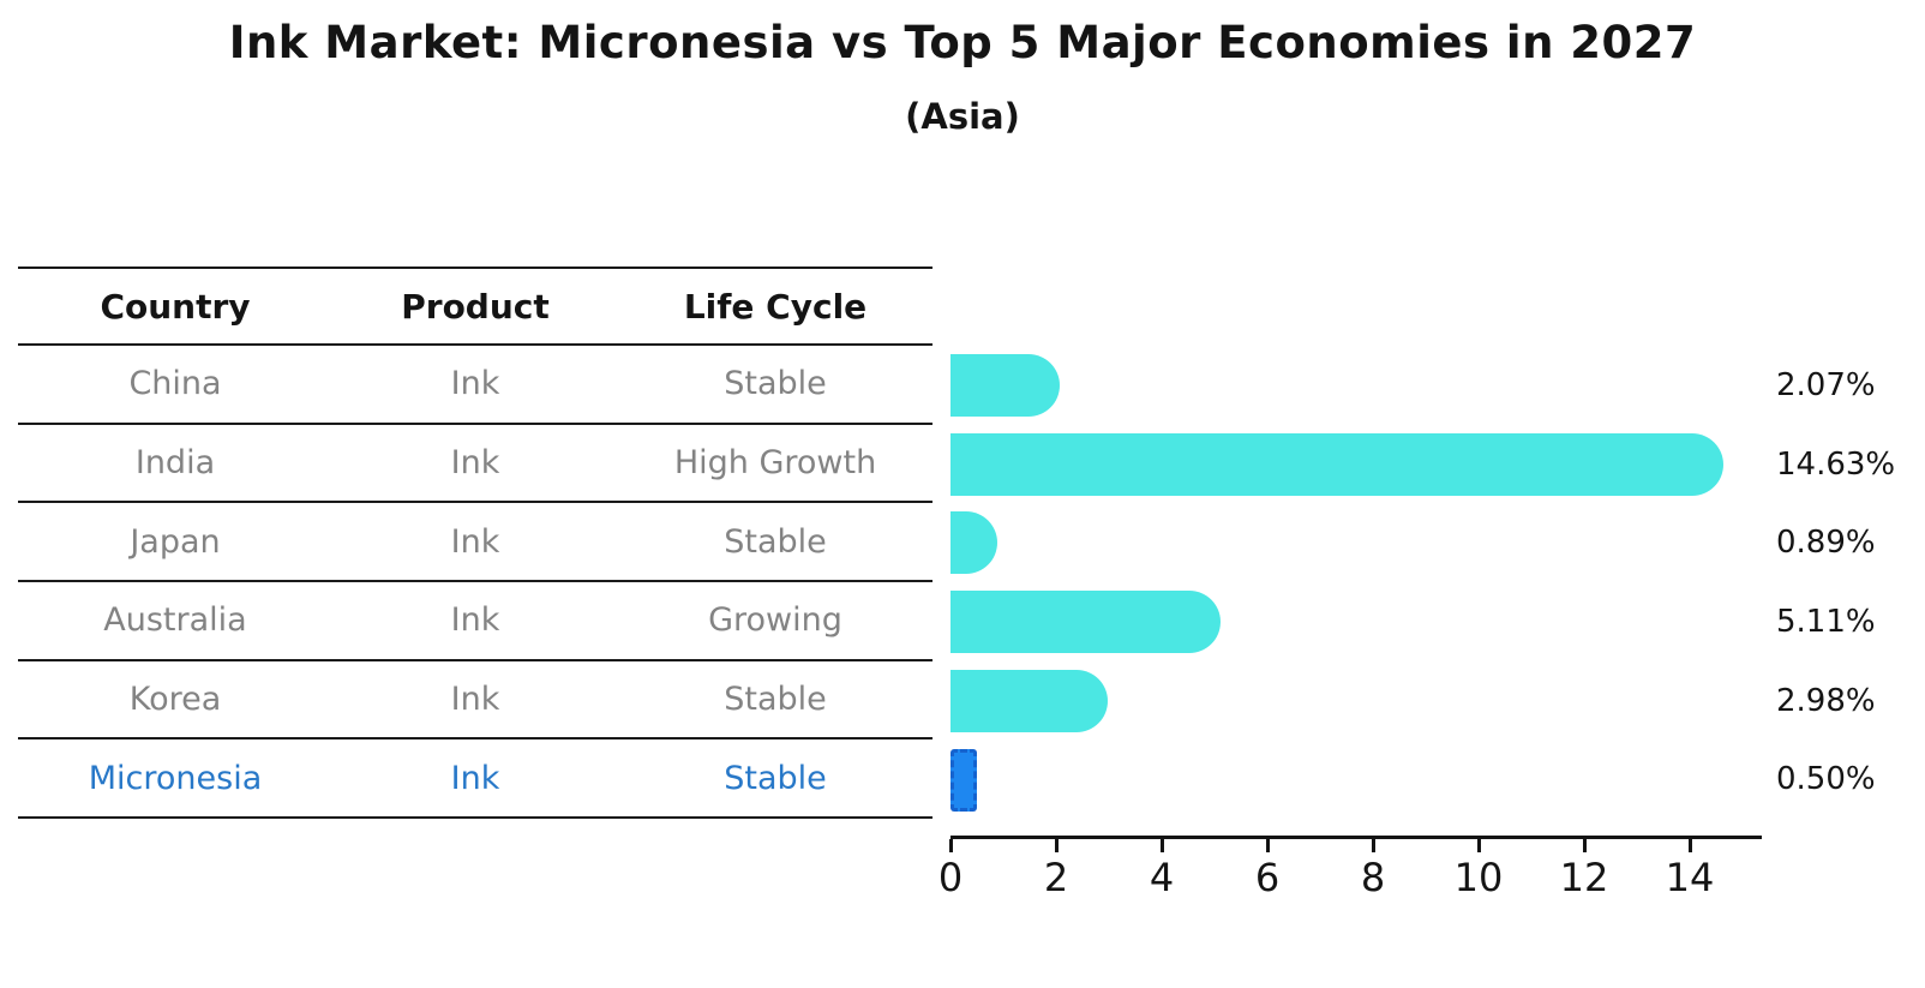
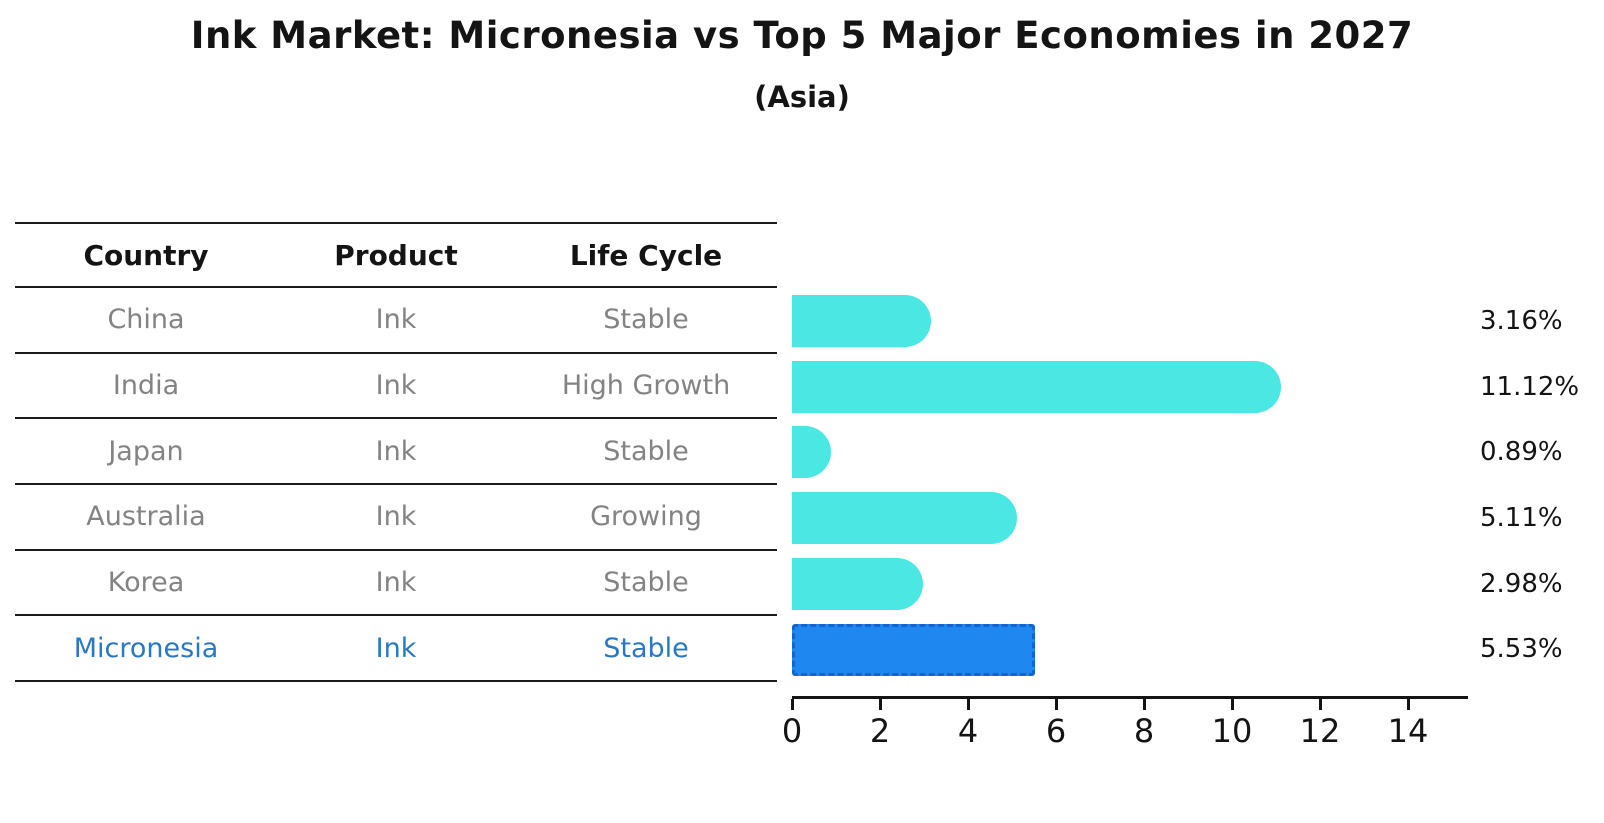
China: 2.07% -> 3.16%
India: 14.63% -> 11.12%
Micronesia: 0.50% -> 5.53%
